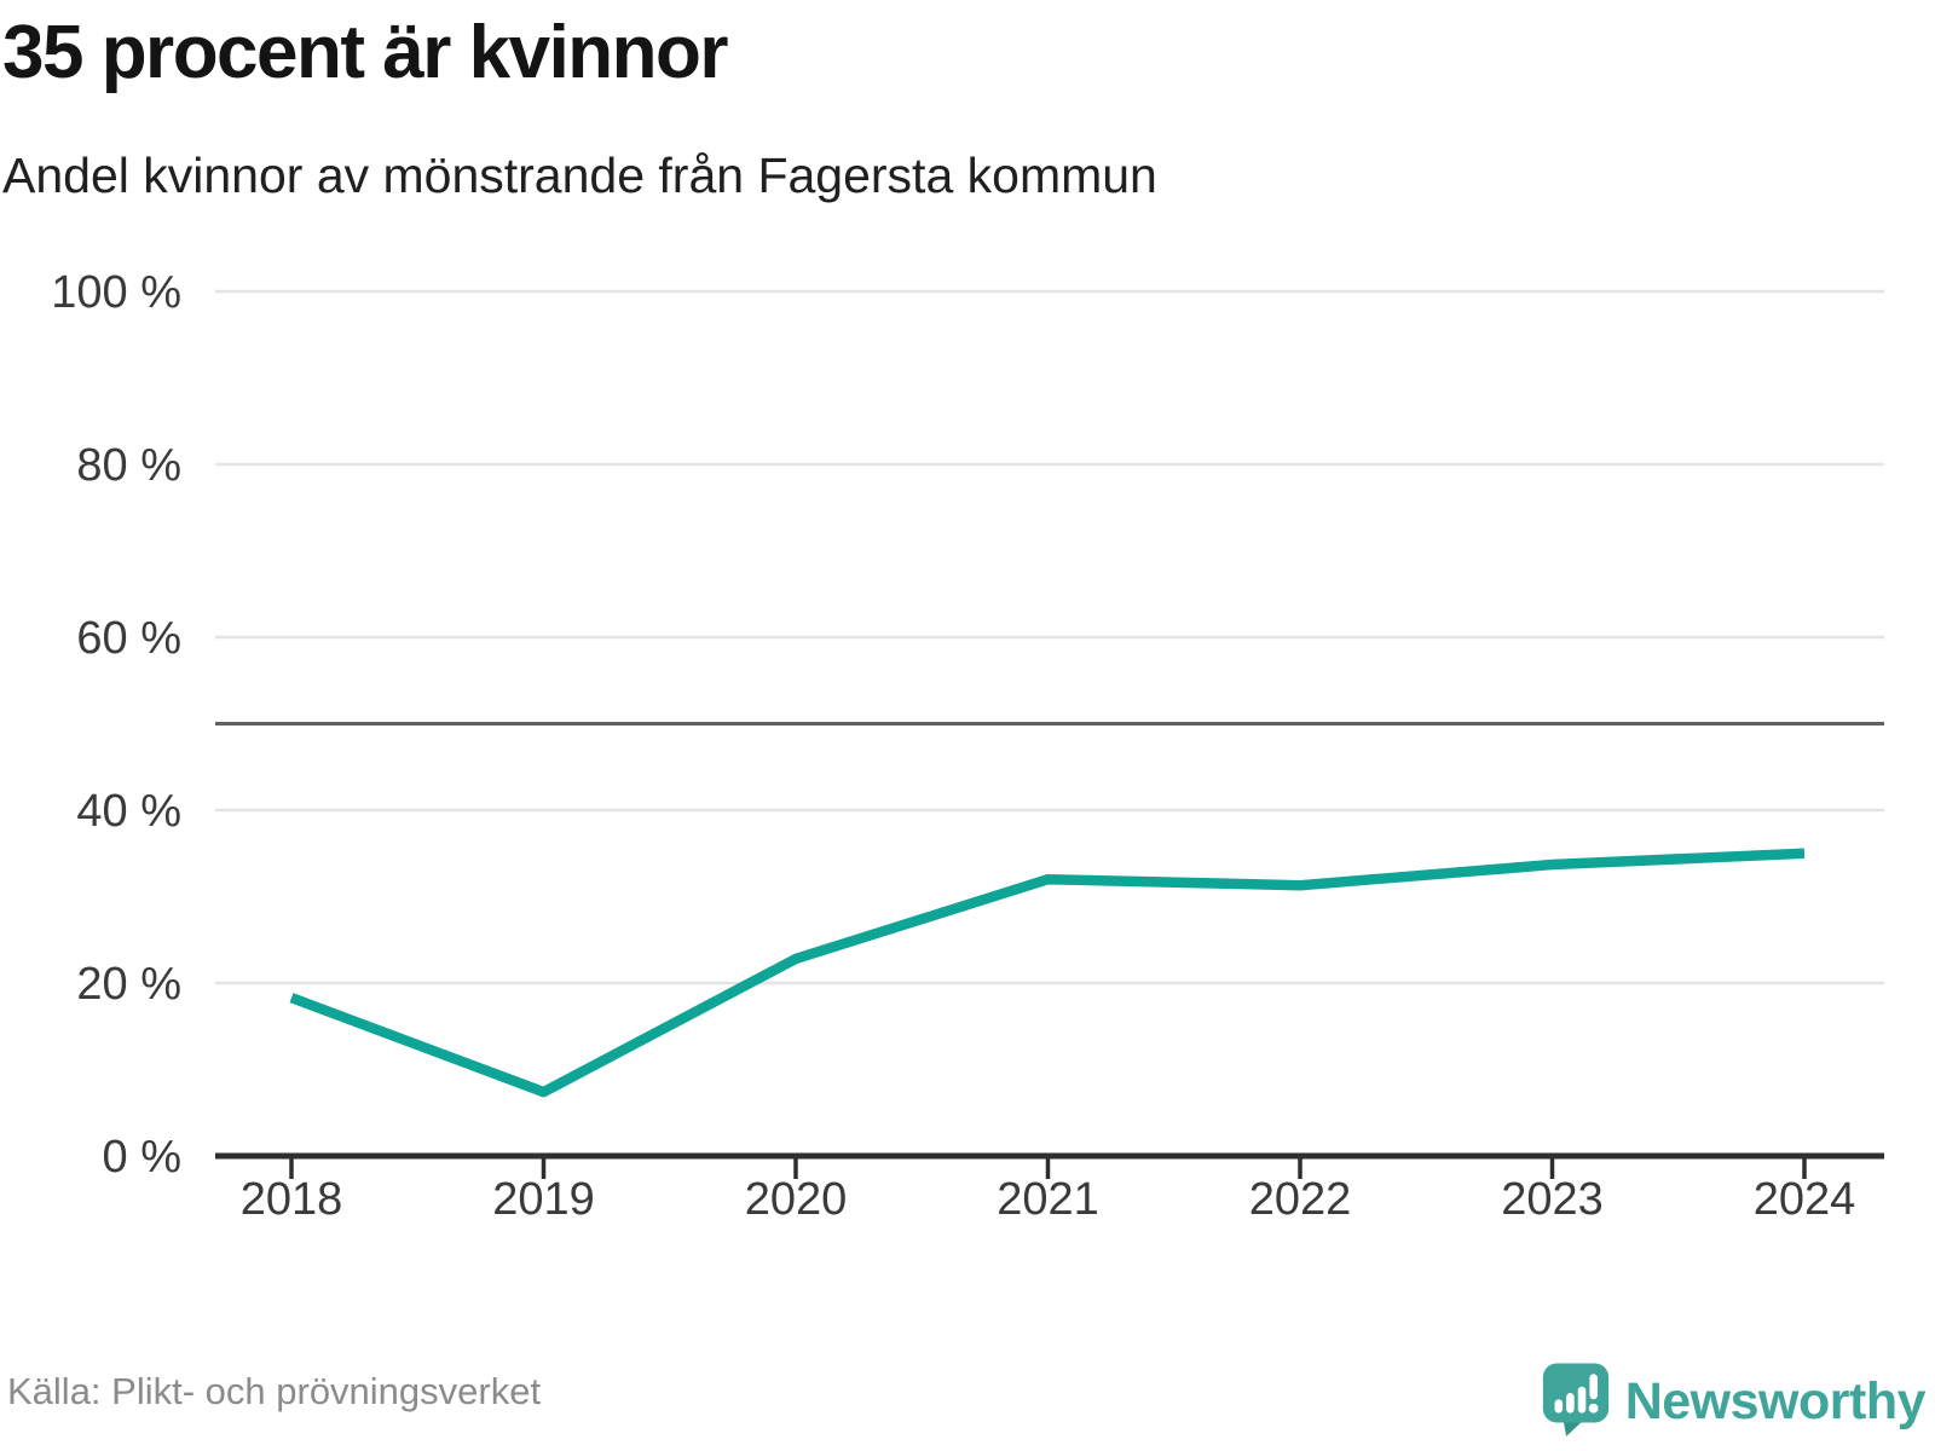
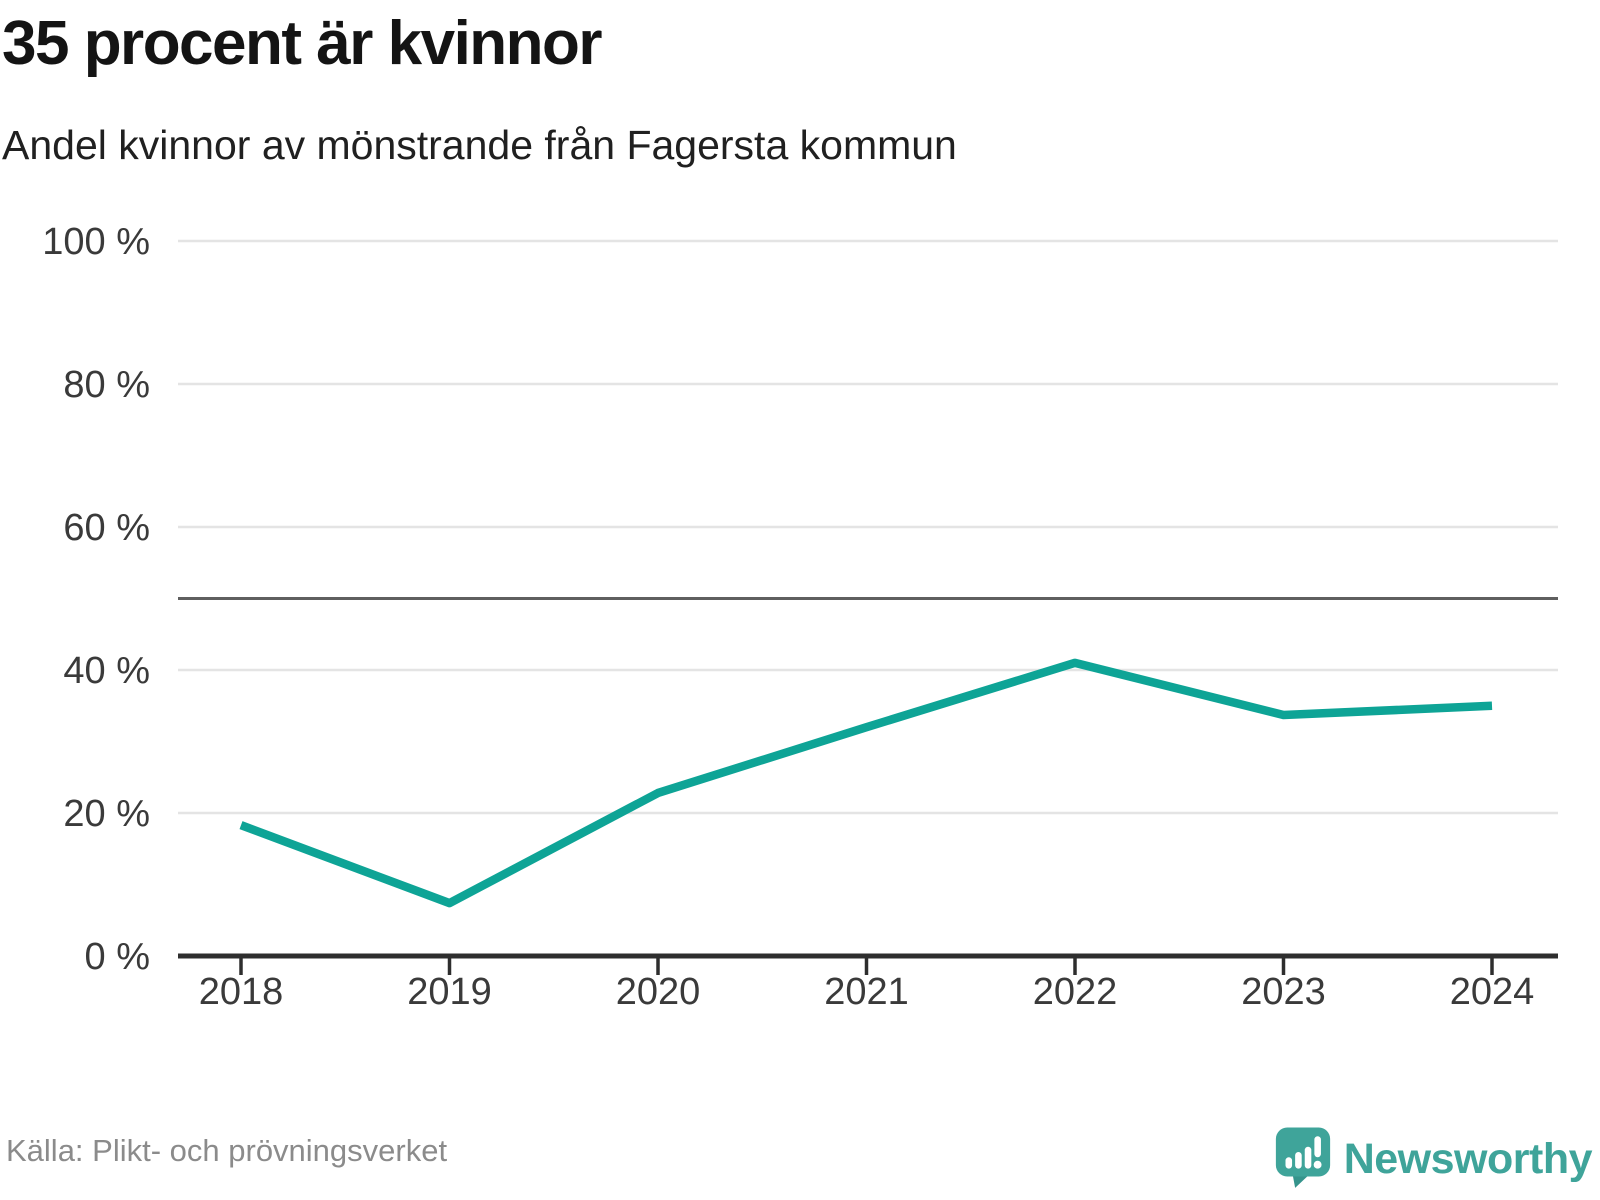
2022: 31% -> 41%
